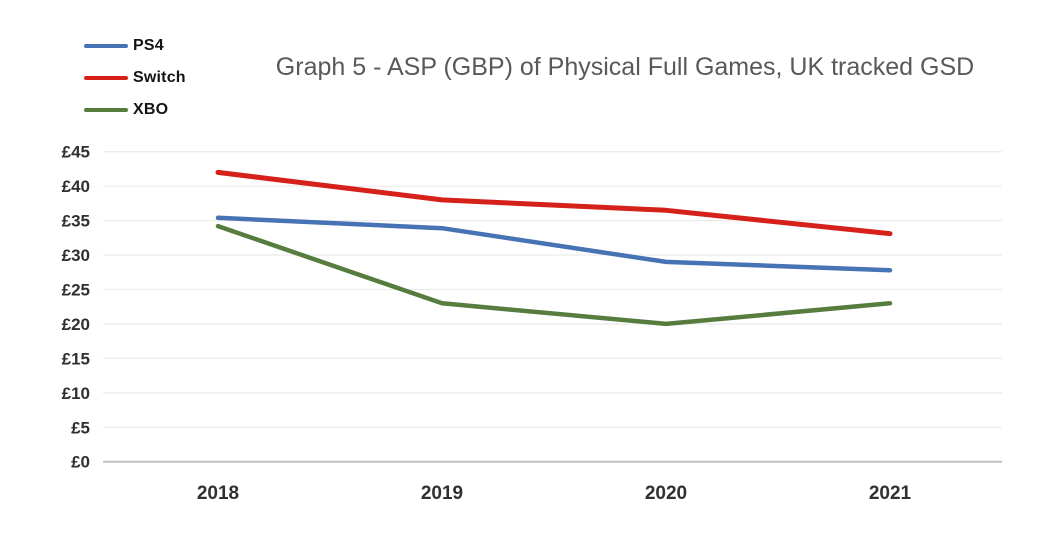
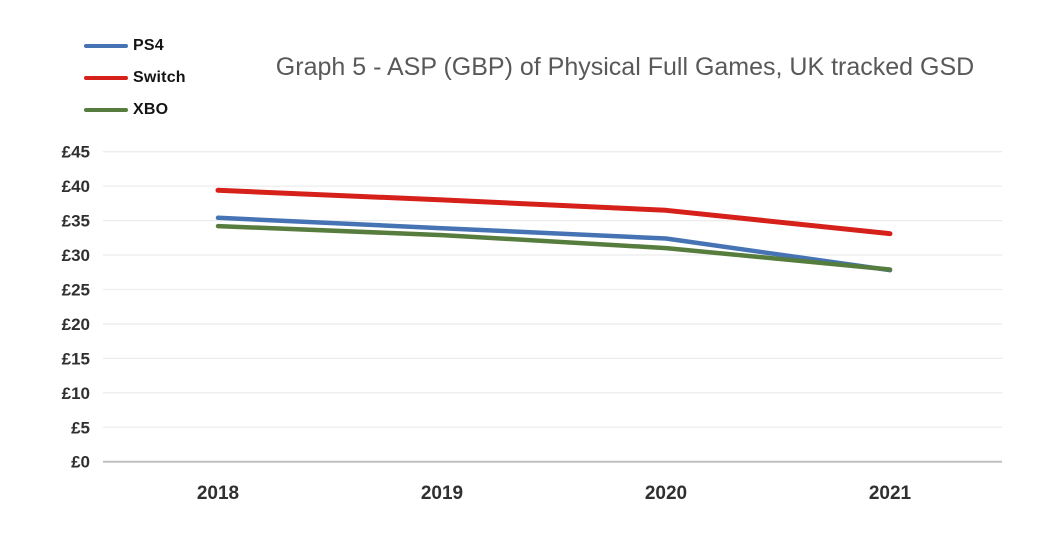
Switch/2018: £42 -> £39
XBO/2019: £23 -> £33
PS4/2020: £29 -> £32
XBO/2020: £20 -> £31
XBO/2021: £23 -> £28
